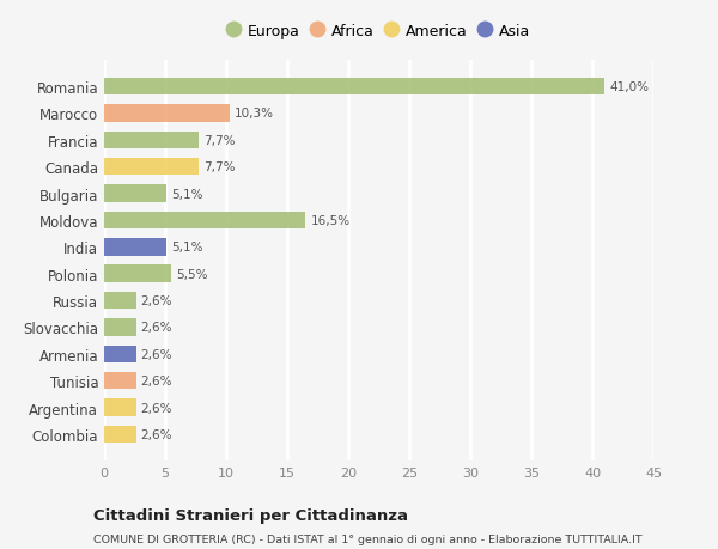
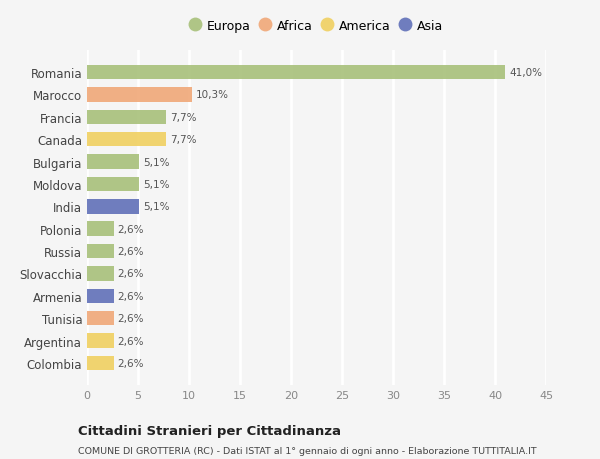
Moldova: 16,5% -> 5,1%
Polonia: 5,5% -> 2,6%
